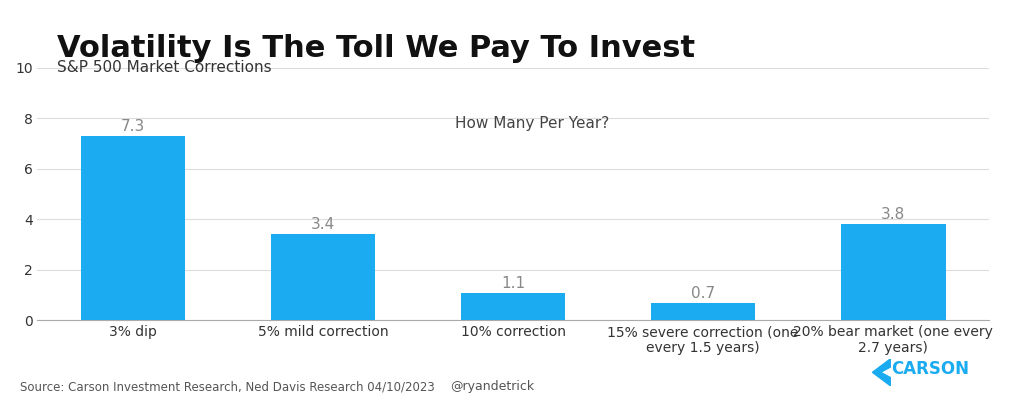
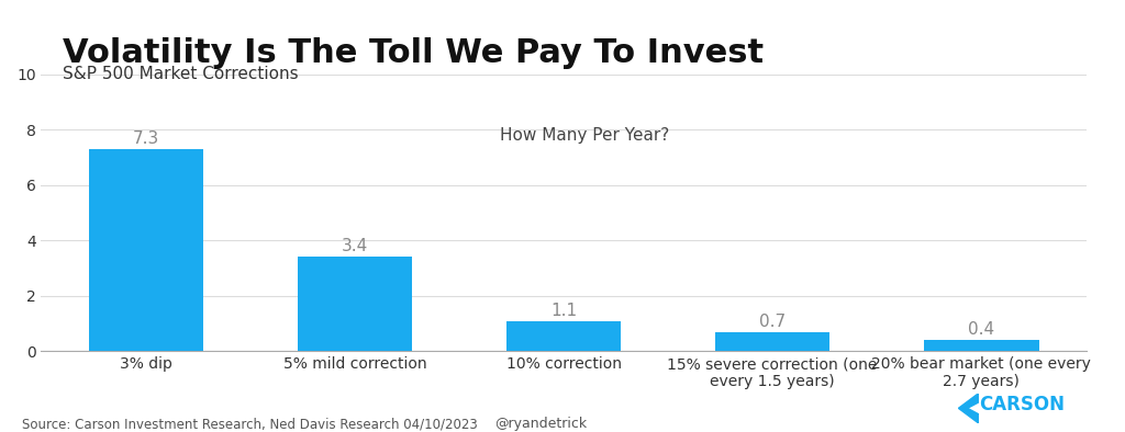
20% bear market (one every 2.7 years): 3.8 -> 0.4
